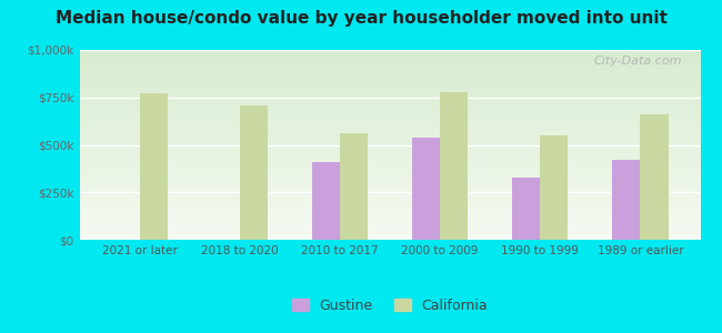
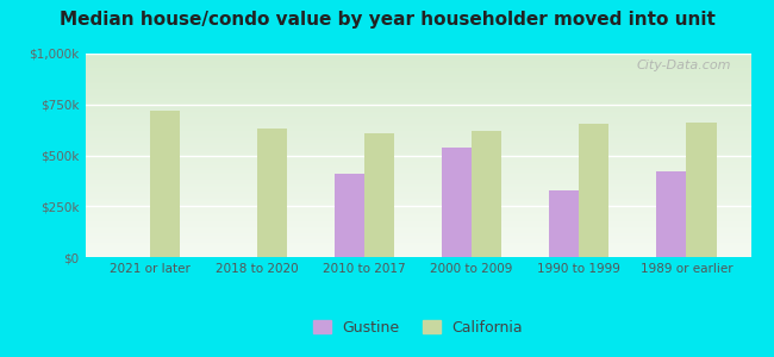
California/2021 or later: $770k -> $720k
California/2018 to 2020: $710k -> $630k
California/2010 to 2017: $560k -> $610k
California/2000 to 2009: $780k -> $620k
California/1990 to 1999: $550k -> $660k
